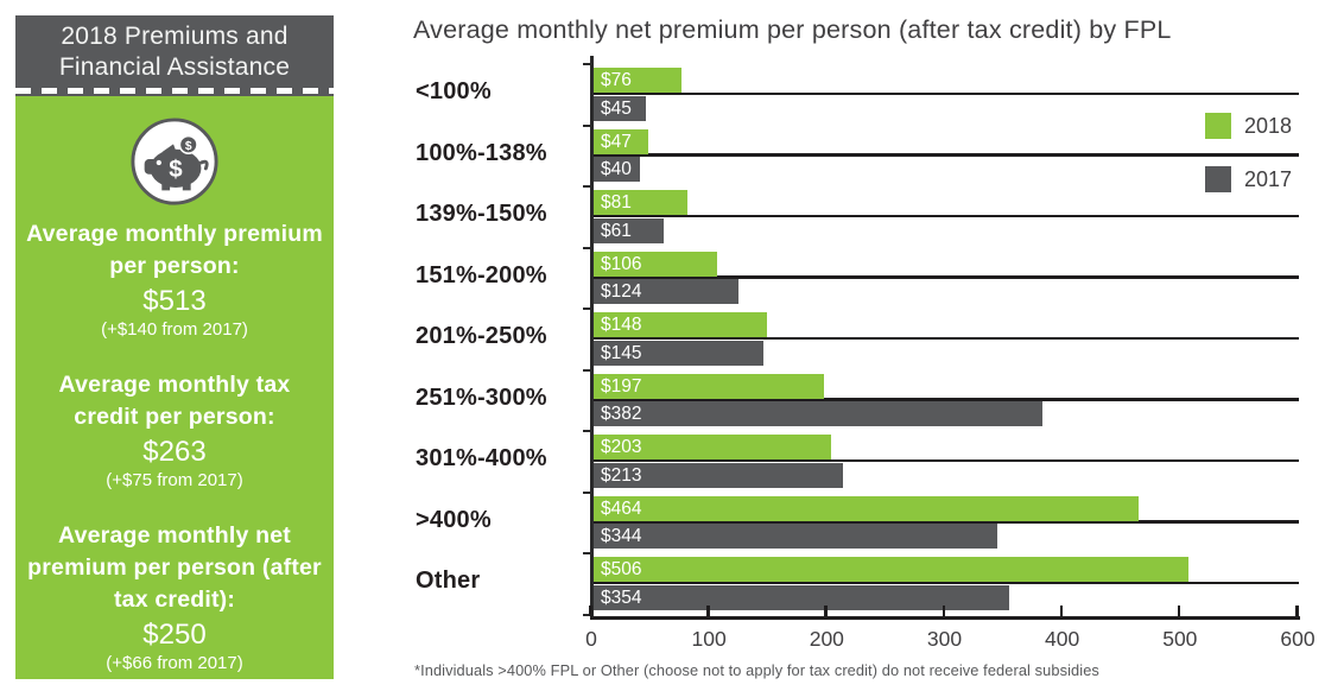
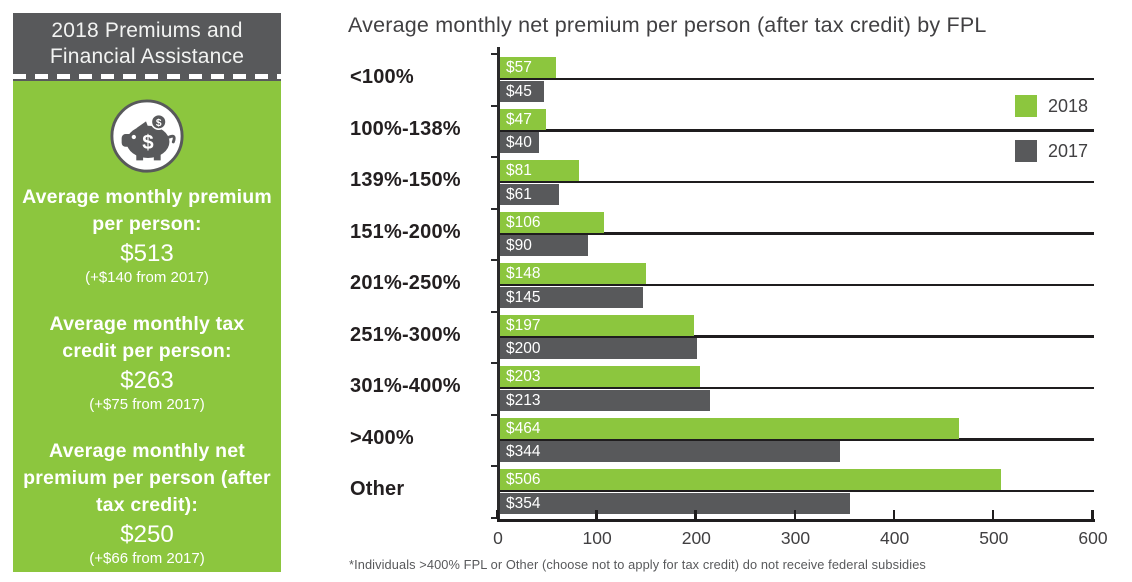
2018/<100%: $76 -> $57
2017/151%-200%: $124 -> $90
2017/251%-300%: $382 -> $200
